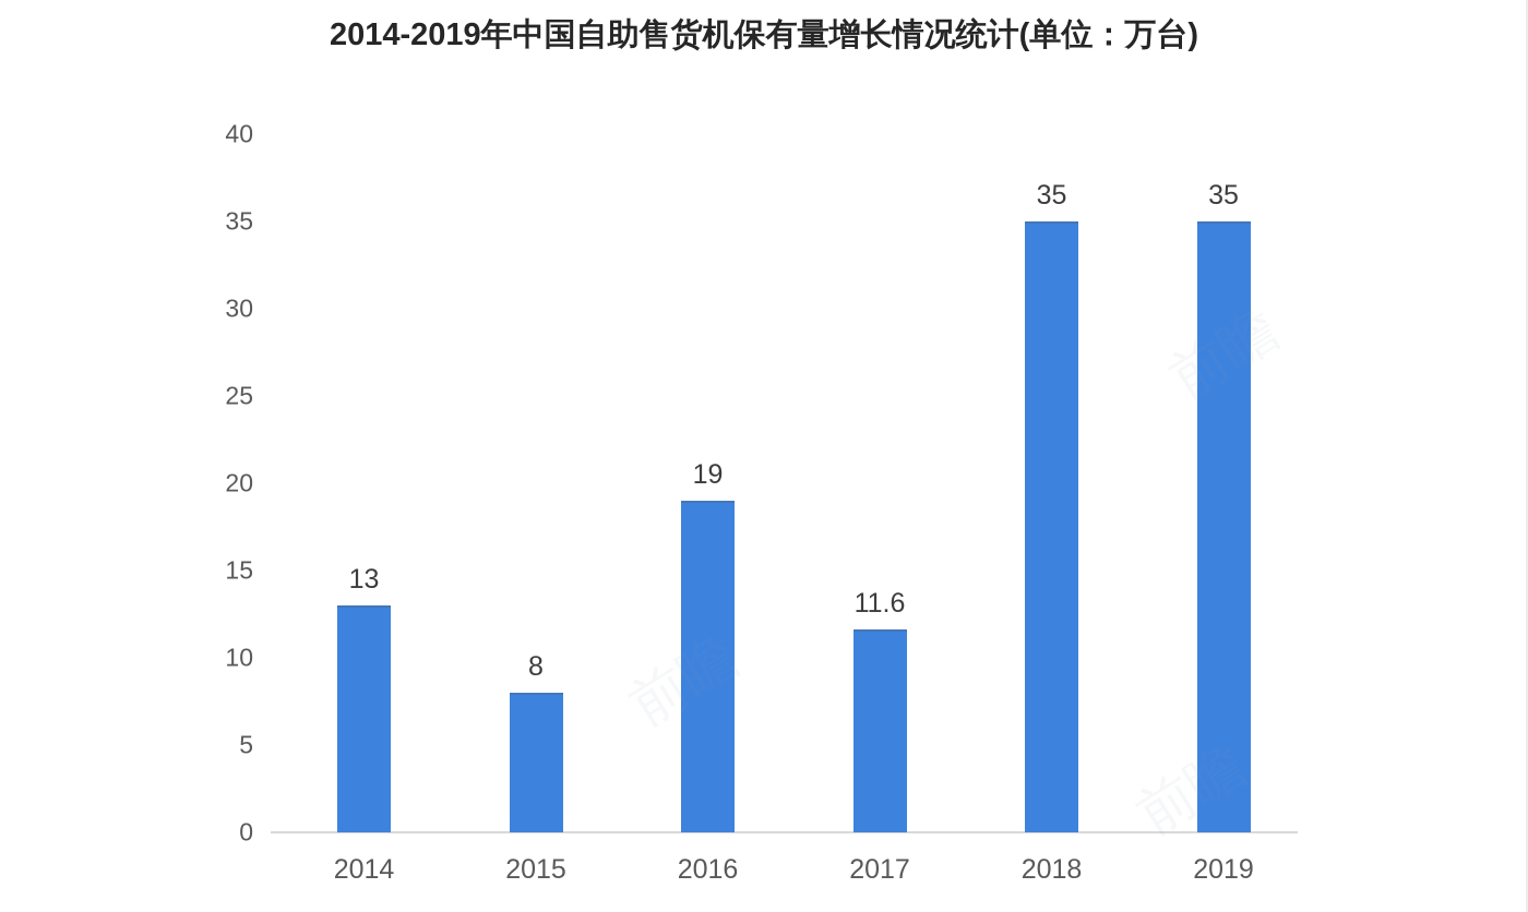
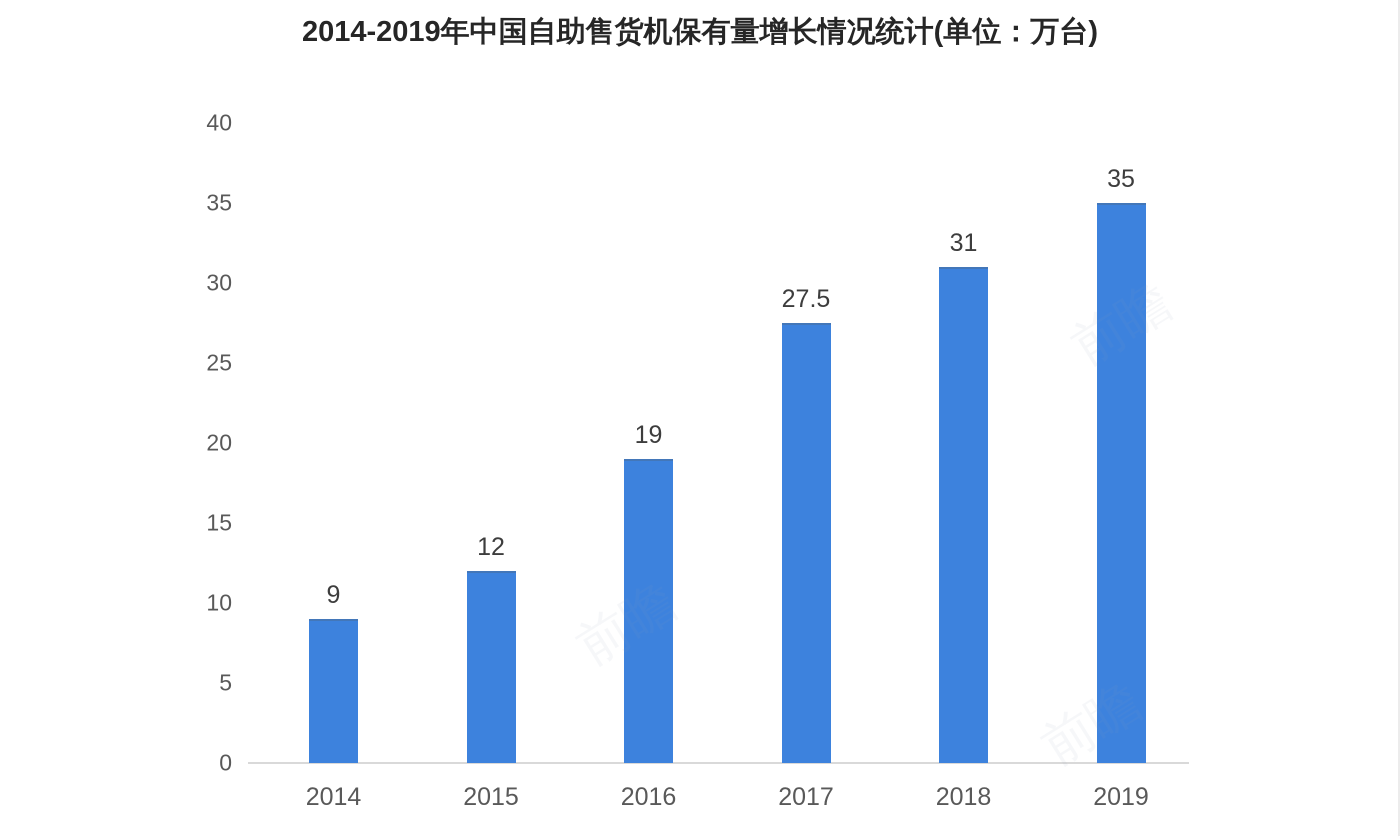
2014: 13 -> 9
2015: 8 -> 12
2017: 11.6 -> 27.5
2018: 35 -> 31
